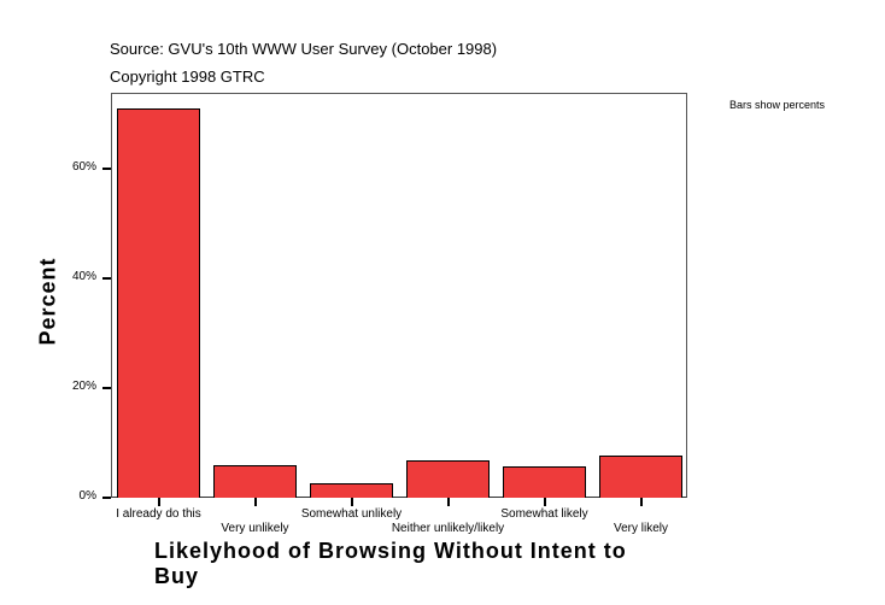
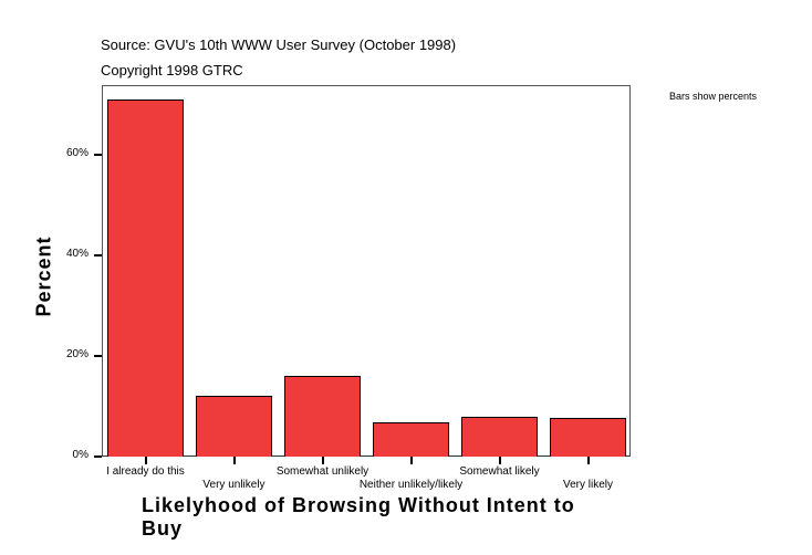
Very unlikely: 6% -> 12%
Somewhat unlikely: 3% -> 16%
Somewhat likely: 6% -> 8%
